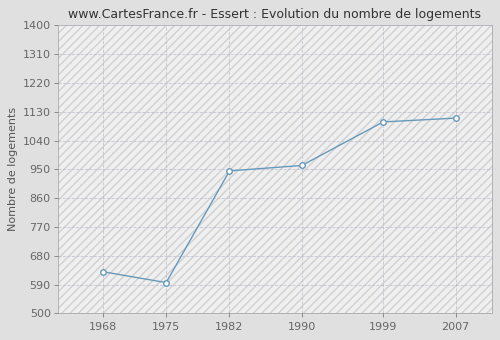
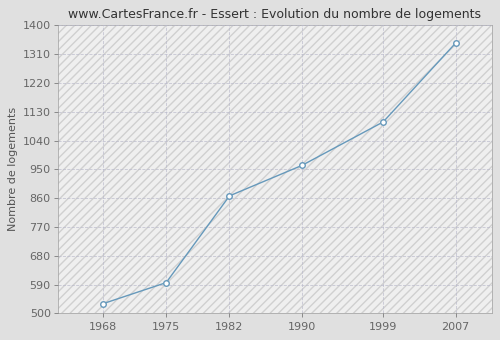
1968: 630 -> 530
1982: 945 -> 867
2007: 1110 -> 1344
